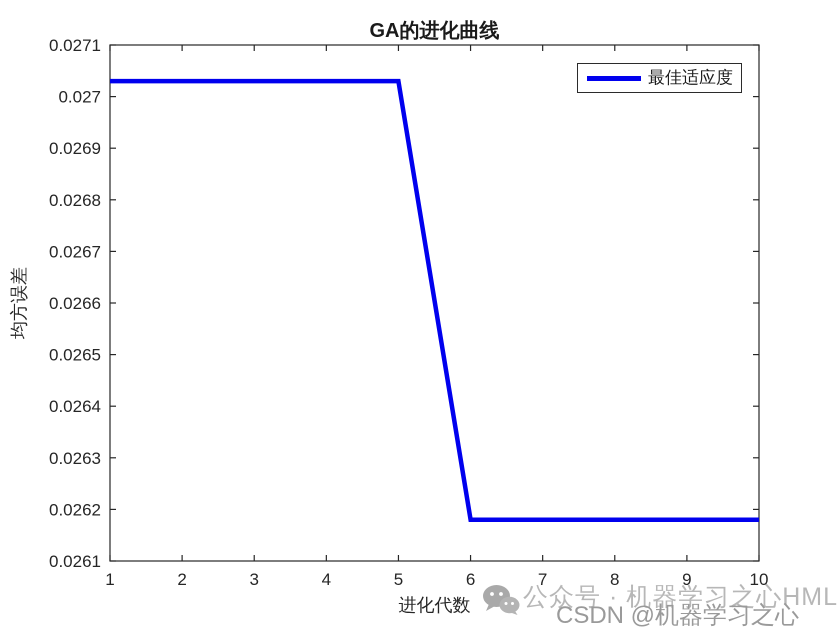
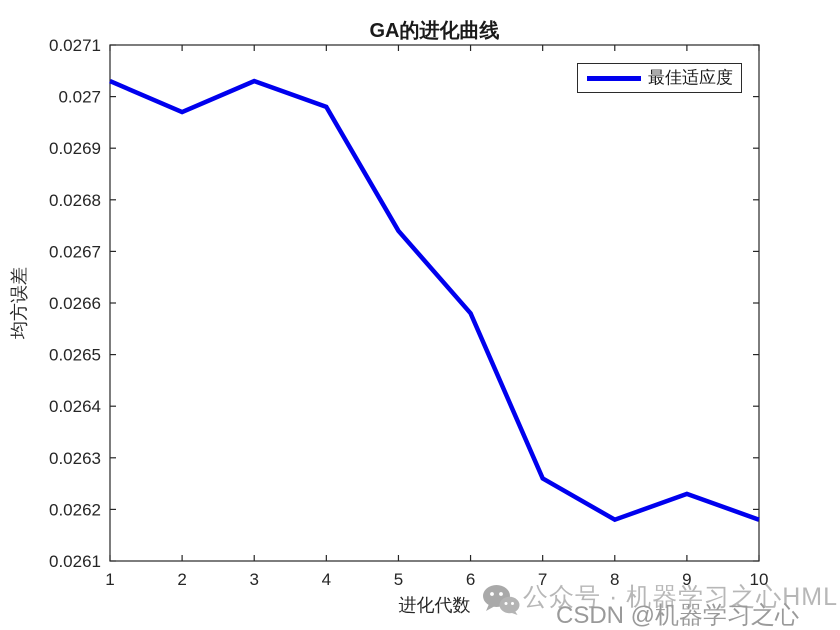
2: 0.02703 -> 0.02697
4: 0.02703 -> 0.02698
5: 0.02703 -> 0.02674
6: 0.02618 -> 0.02658
7: 0.02618 -> 0.02626
9: 0.02618 -> 0.02623
